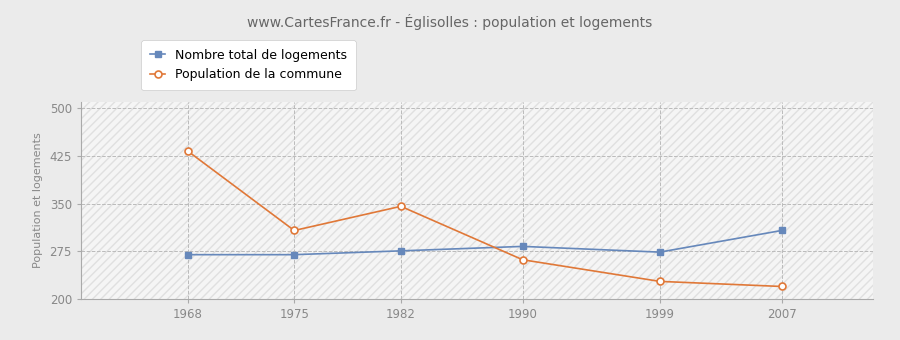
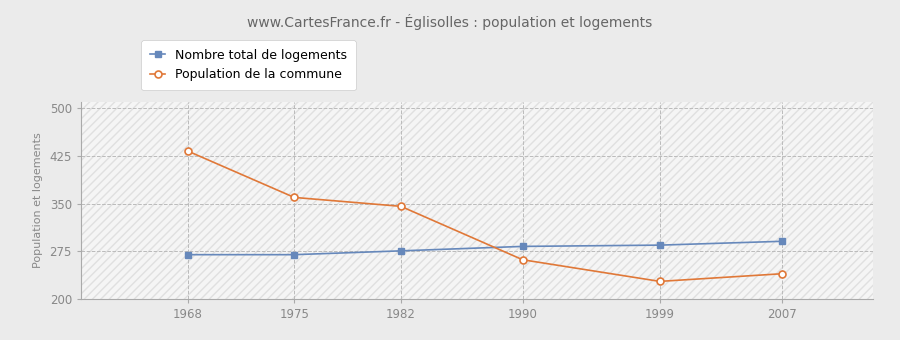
Population de la commune/1975: 308 -> 360
Nombre total de logements/1999: 274 -> 285
Nombre total de logements/2007: 308 -> 291
Population de la commune/2007: 220 -> 240
